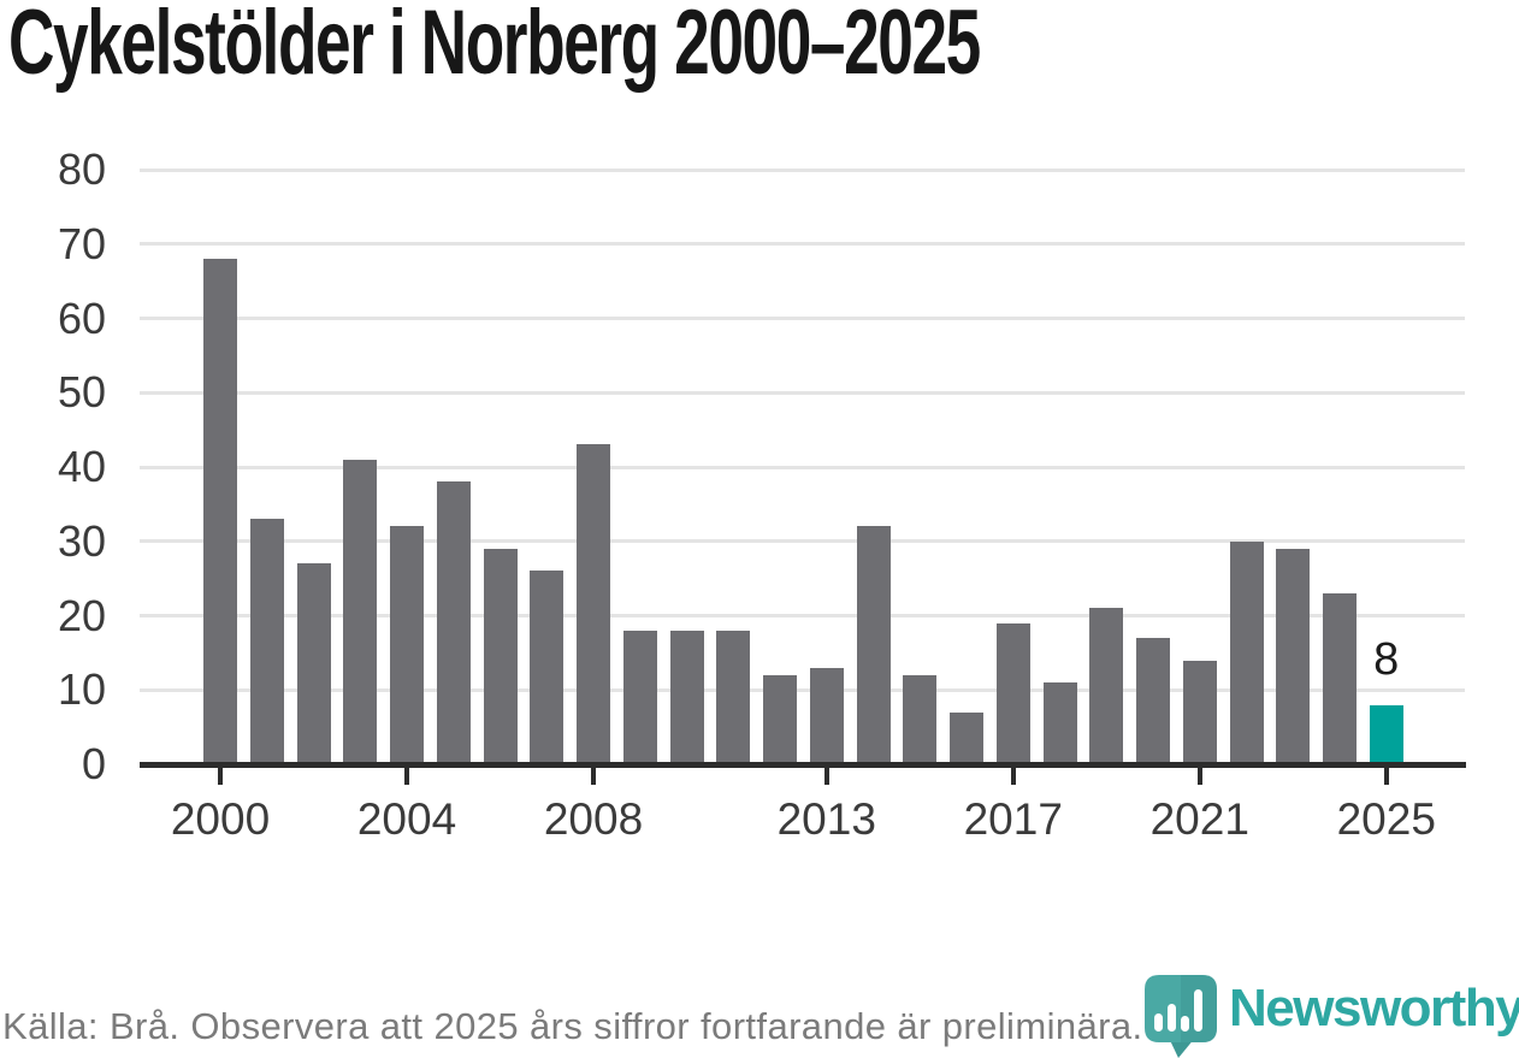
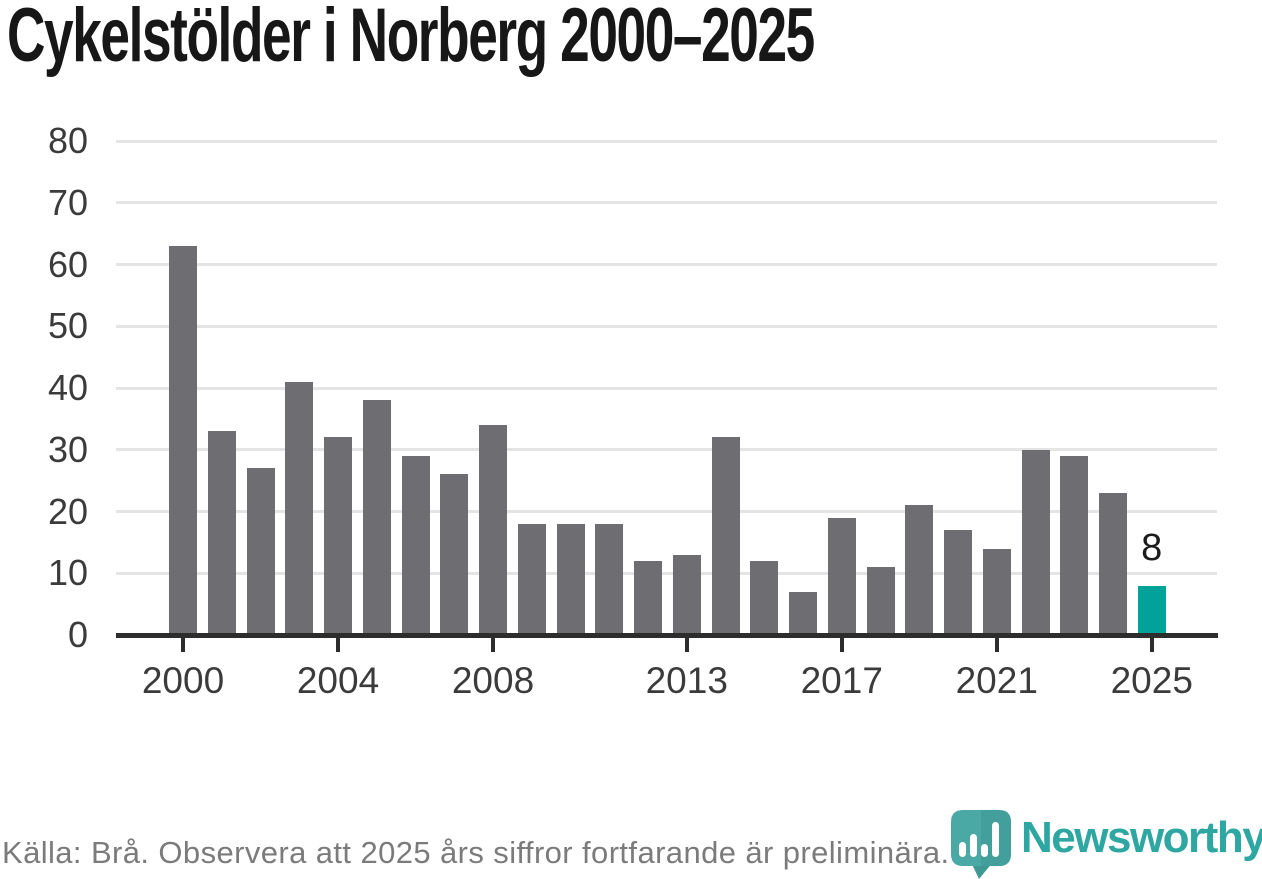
2000: 68 -> 63
2008: 43 -> 34
